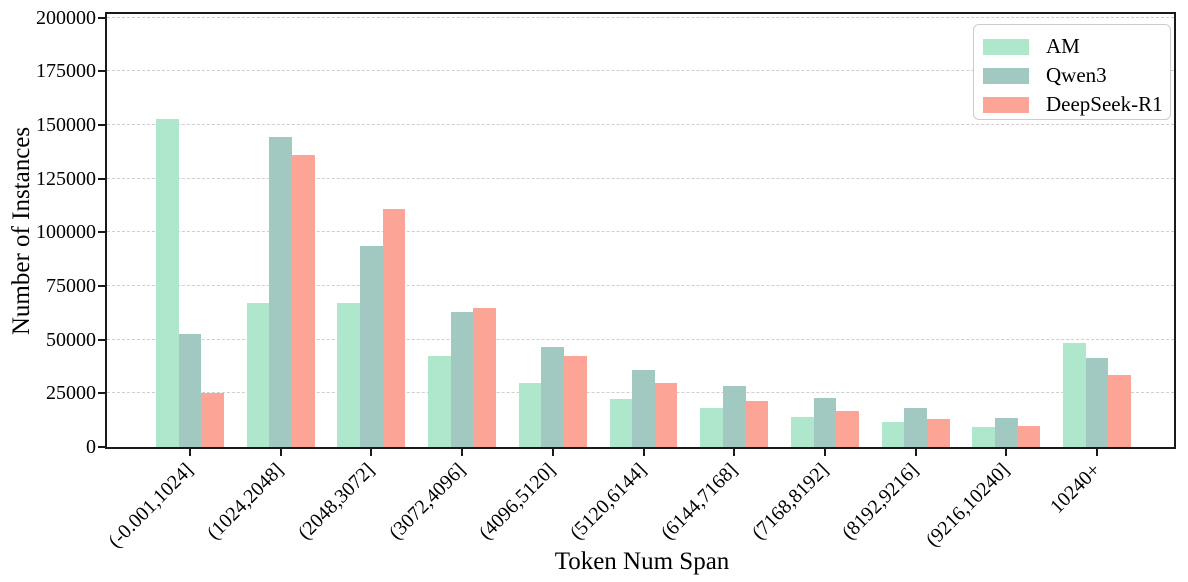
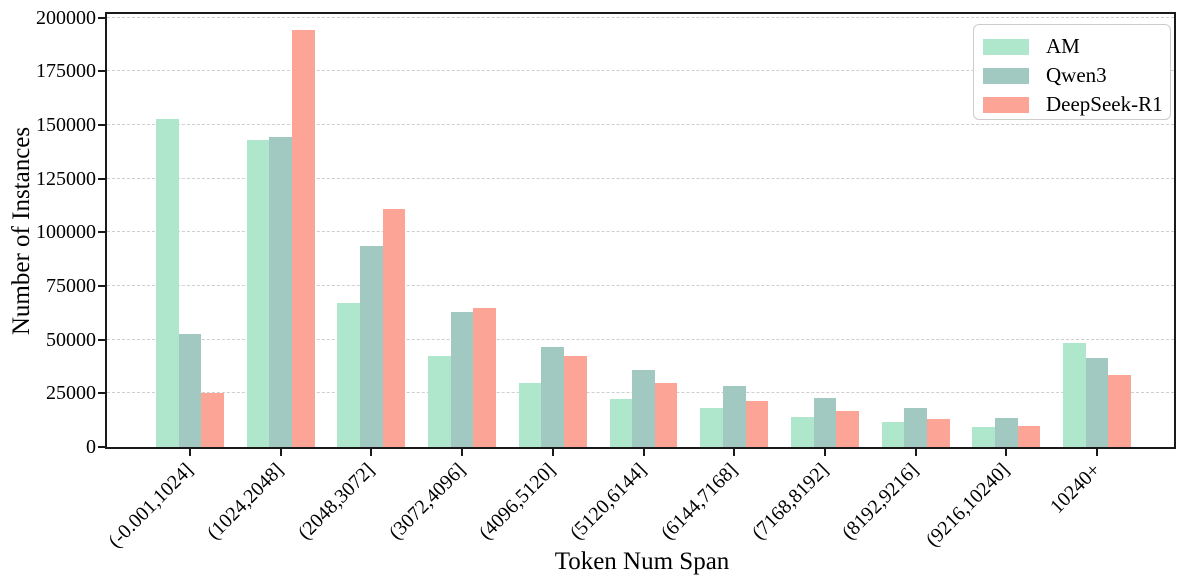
AM/(1024,2048]: 67000 -> 143000
DeepSeek-R1/(1024,2048]: 136000 -> 194000
